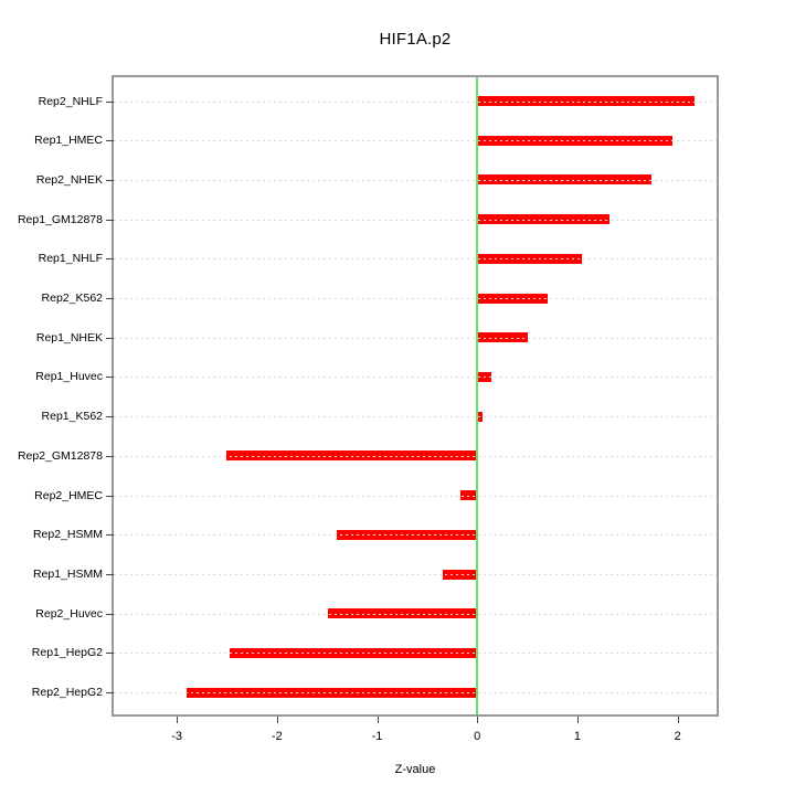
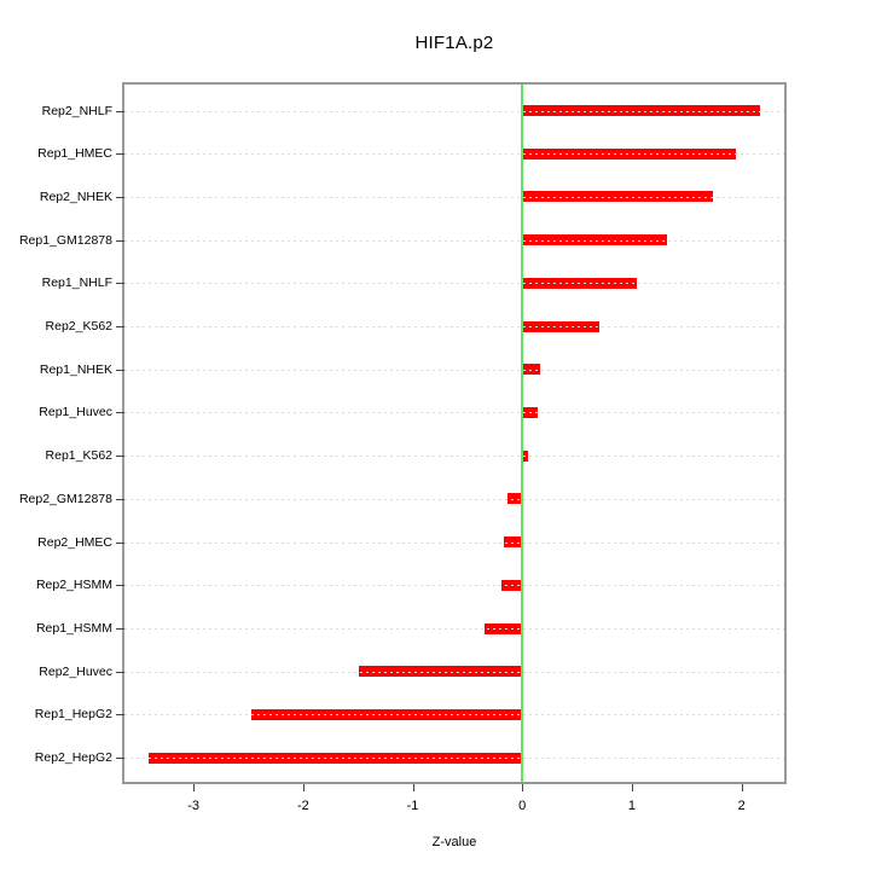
Rep1_NHEK: 0.5 -> 0.2
Rep2_GM12878: -2.5 -> -0.1
Rep2_HSMM: -1.4 -> -0.2
Rep2_HepG2: -2.9 -> -3.4
